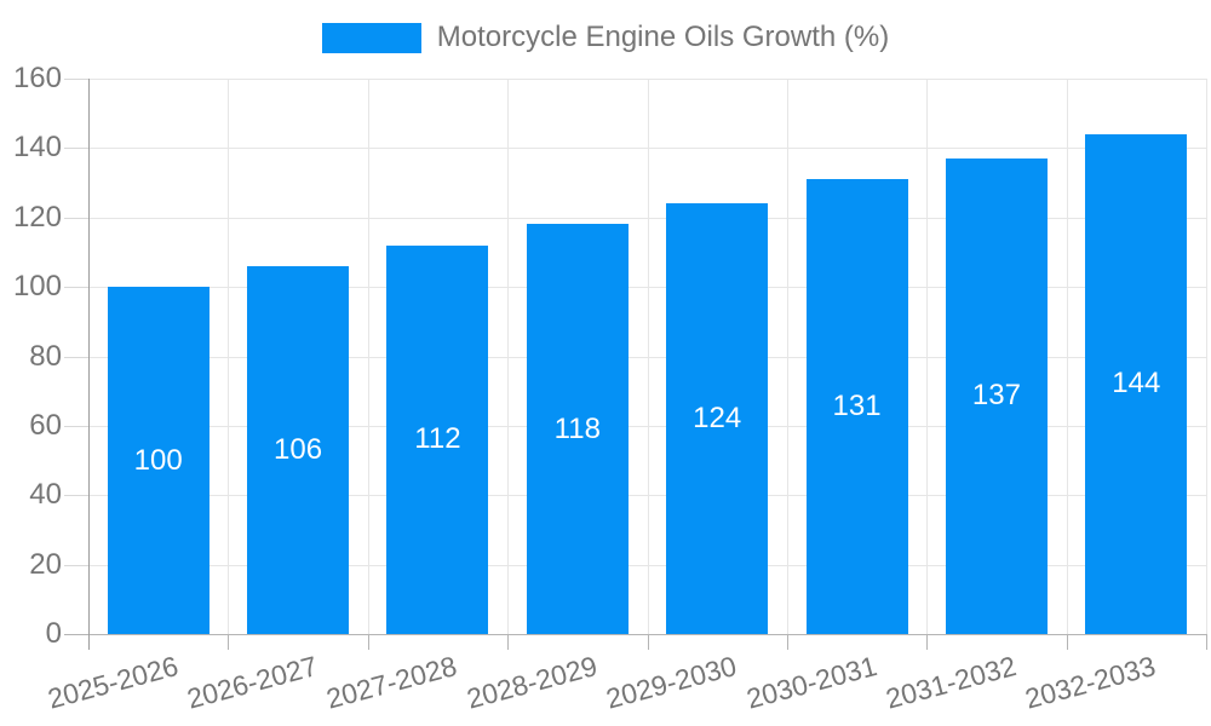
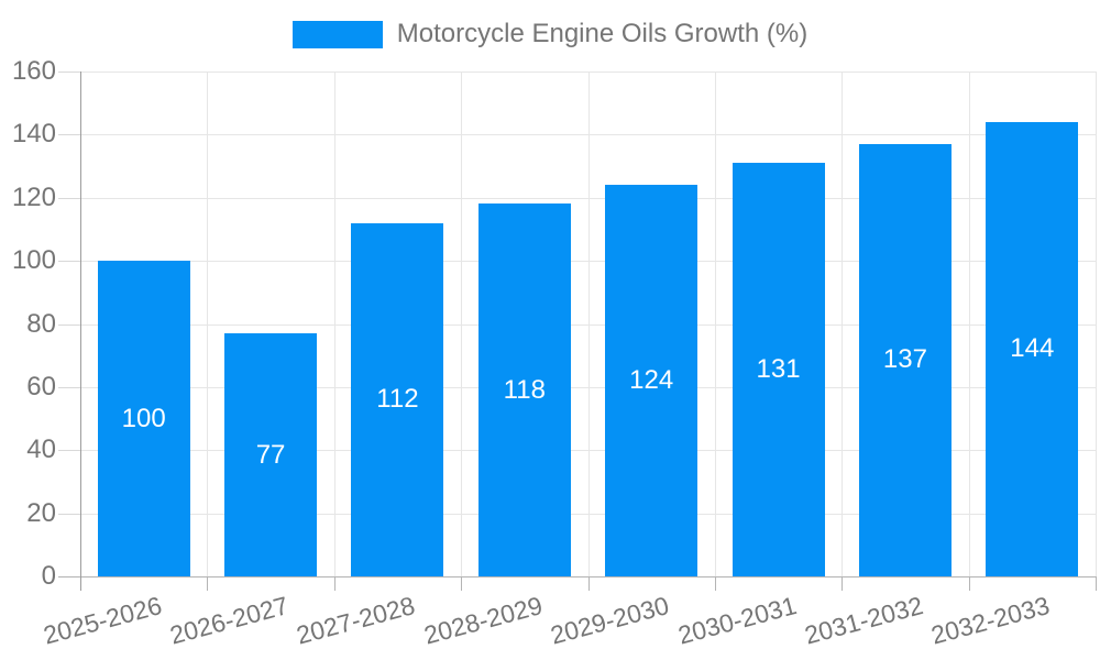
2026-2027: 106 -> 77
